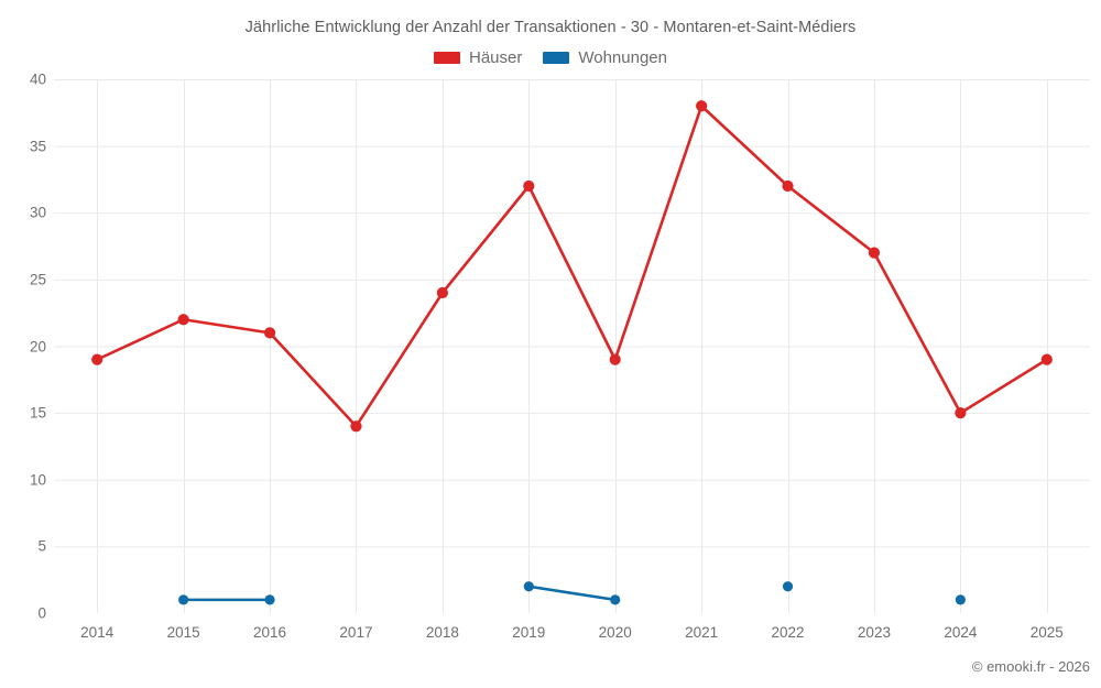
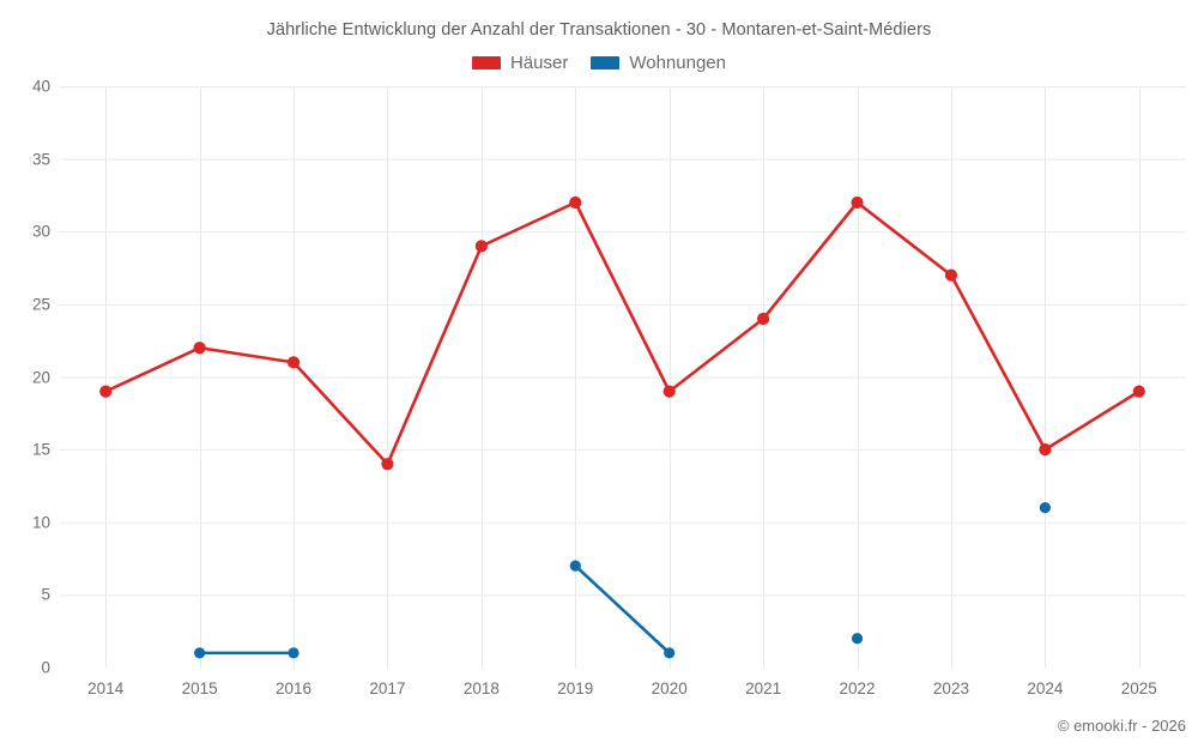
Häuser/2018: 24 -> 29
Wohnungen/2019: 2 -> 7
Häuser/2021: 38 -> 24
Wohnungen/2024: 1 -> 11
